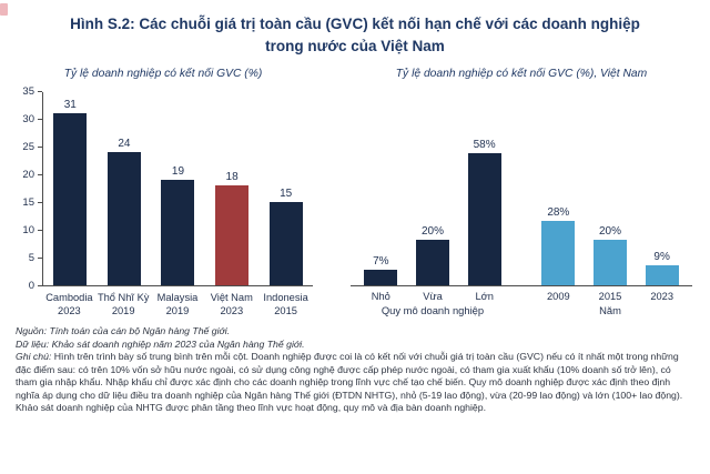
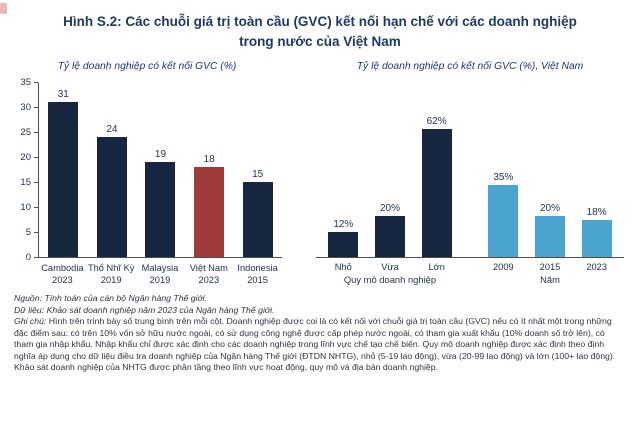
Tỷ lệ doanh nghiệp có kết nối GVC (%), Việt Nam/Nhỏ: 7% -> 12%
Tỷ lệ doanh nghiệp có kết nối GVC (%), Việt Nam/Lớn: 58% -> 62%
Tỷ lệ doanh nghiệp có kết nối GVC (%), Việt Nam/2009: 28% -> 35%
Tỷ lệ doanh nghiệp có kết nối GVC (%), Việt Nam/2023: 9% -> 18%
